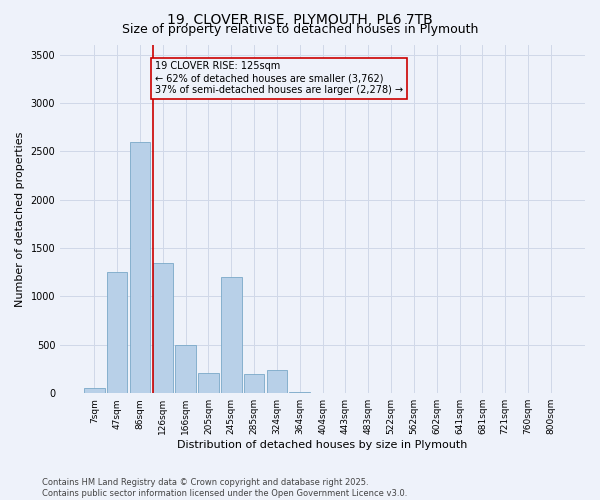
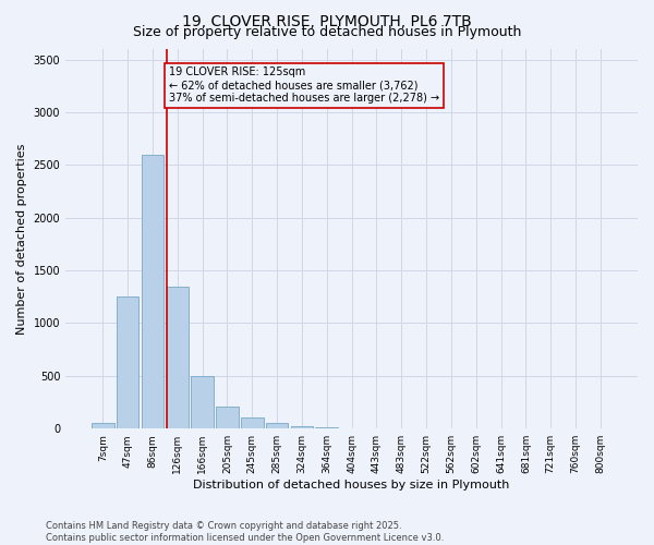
245sqm: 1200 -> 110
285sqm: 200 -> 50
324sqm: 240 -> 20
